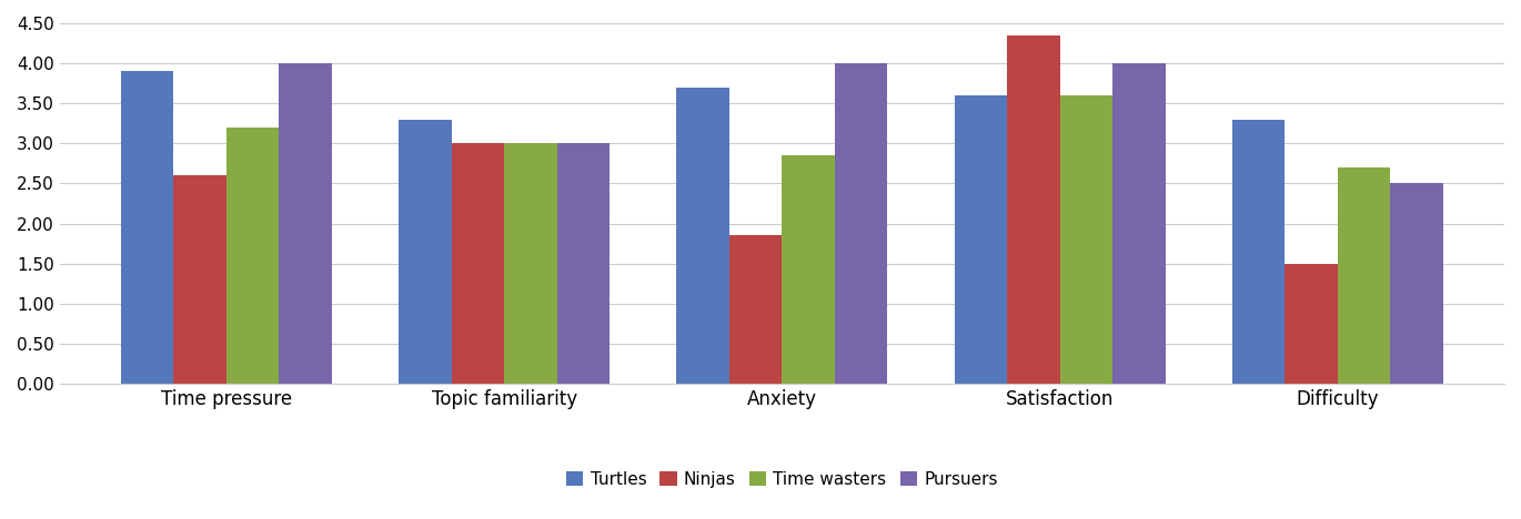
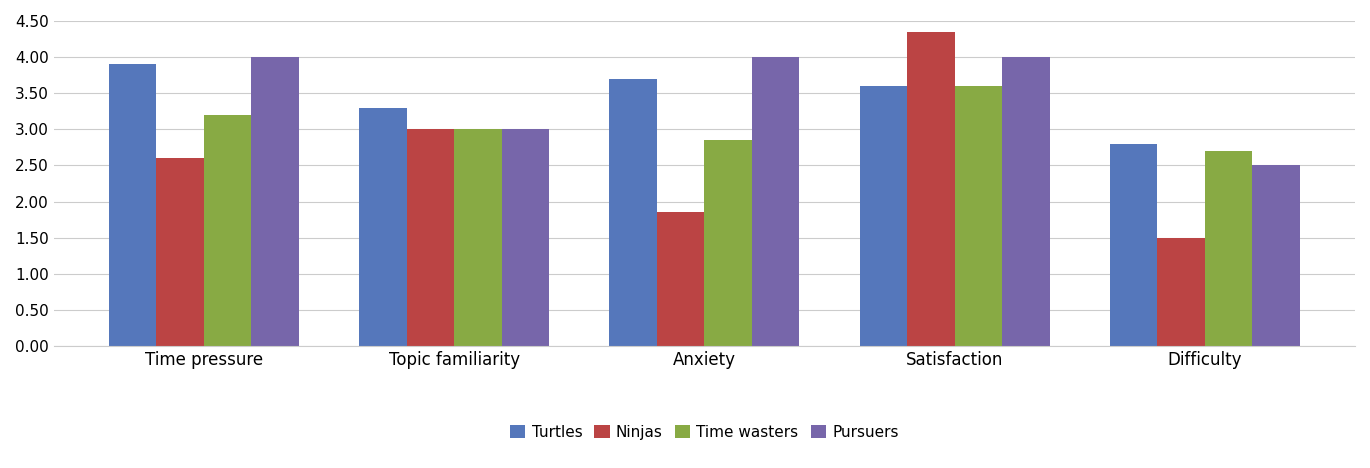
Turtles/Difficulty: 3.3 -> 2.8
